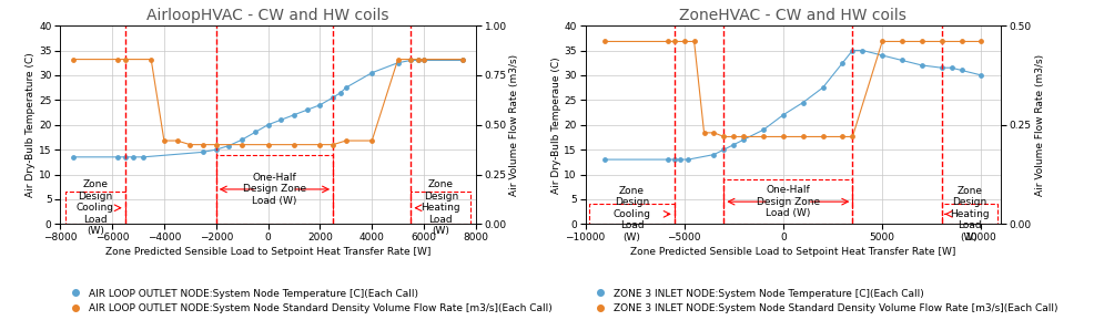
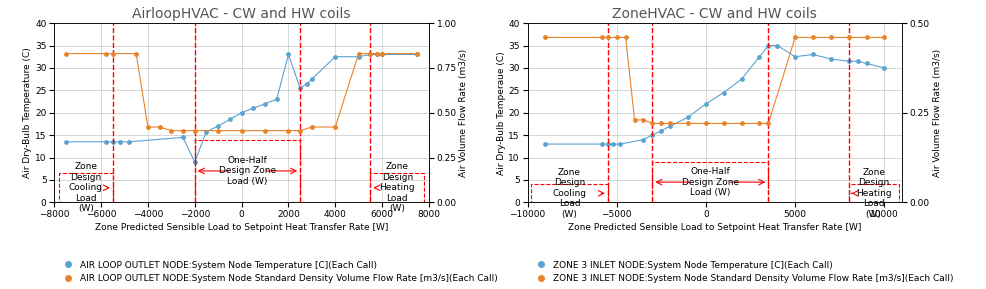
AirloopHVAC - CW and HW coils/AIR LOOP OUTLET NODE:System Node Temperature [C](Each Call)/−2000: 15.0 -> 9.0
AirloopHVAC - CW and HW coils/AIR LOOP OUTLET NODE:System Node Temperature [C](Each Call)/2000: 24.0 -> 33.0
AirloopHVAC - CW and HW coils/AIR LOOP OUTLET NODE:System Node Temperature [C](Each Call)/4000: 30.5 -> 32.5
ZoneHVAC - CW and HW coils/ZONE 3 INLET NODE:System Node Temperature [C](Each Call)/5000: 34.0 -> 32.5
